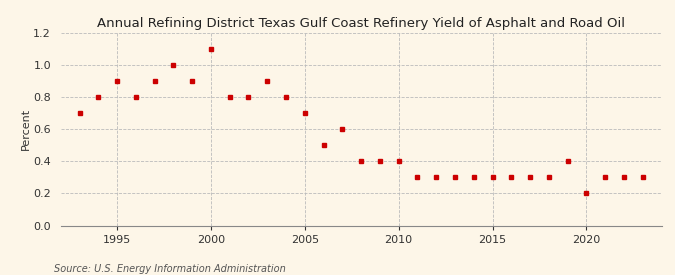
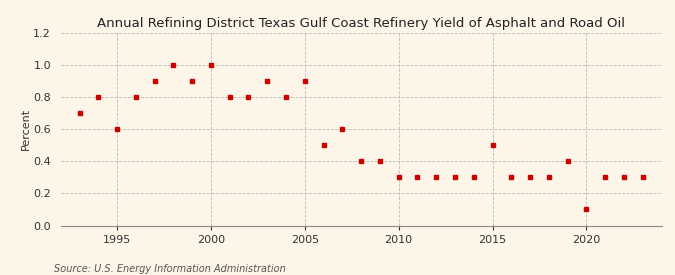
1995: 0.9 -> 0.6
2000: 1.1 -> 1.0
2005: 0.7 -> 0.9
2010: 0.4 -> 0.3
2015: 0.3 -> 0.5
2020: 0.2 -> 0.1
